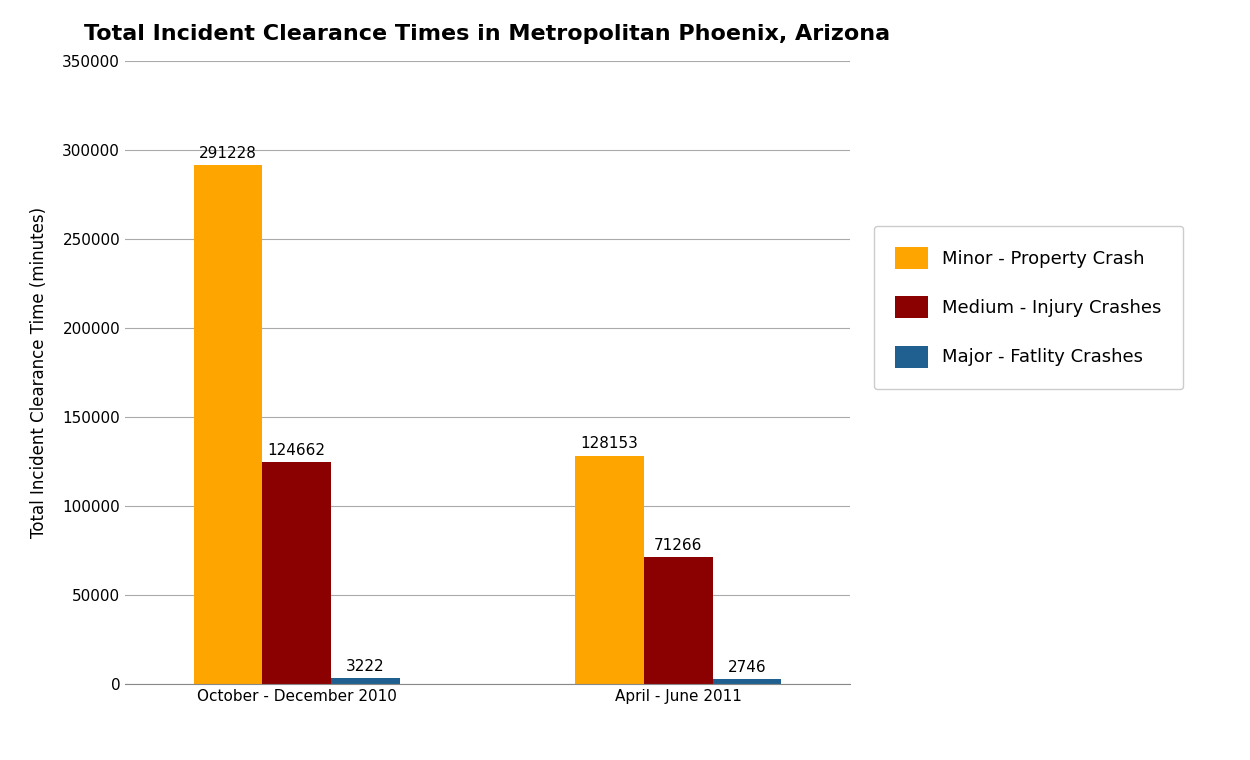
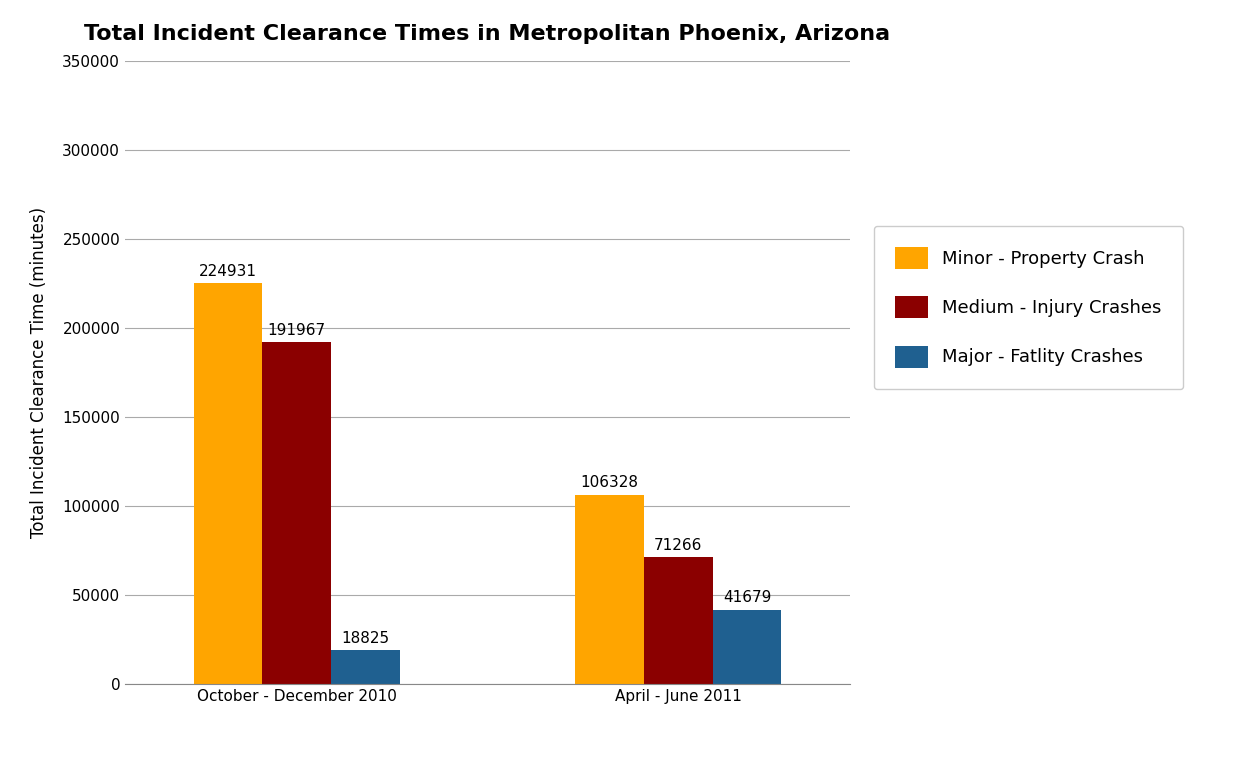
Minor - Property Crash/October - December 2010: 291228 -> 224931
Medium - Injury Crashes/October - December 2010: 124662 -> 191967
Major - Fatlity Crashes/October - December 2010: 3222 -> 18825
Minor - Property Crash/April - June 2011: 128153 -> 106328
Major - Fatlity Crashes/April - June 2011: 2746 -> 41679
